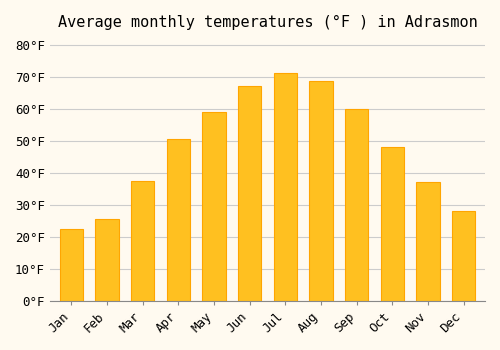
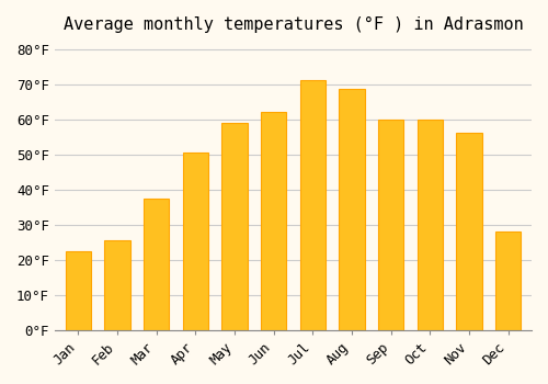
Jun: 67.0°F -> 62.0°F
Oct: 48.0°F -> 60.0°F
Nov: 37.0°F -> 56.0°F
